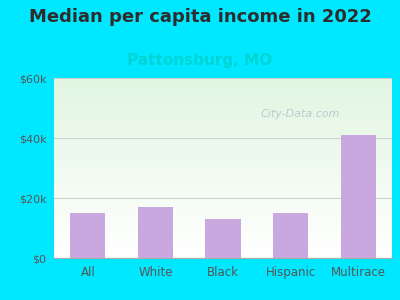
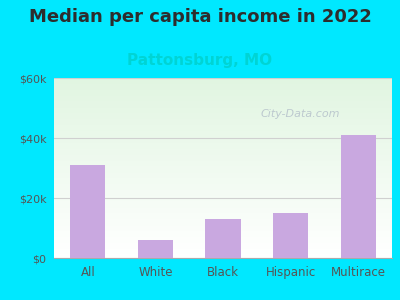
All: $15k -> $31k
White: $17k -> $6k
